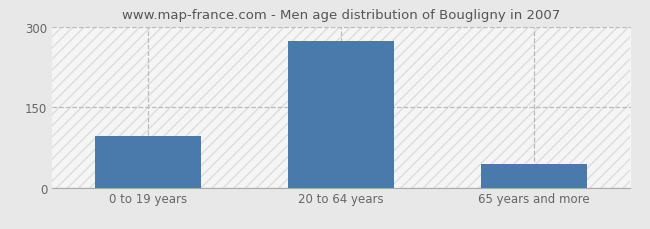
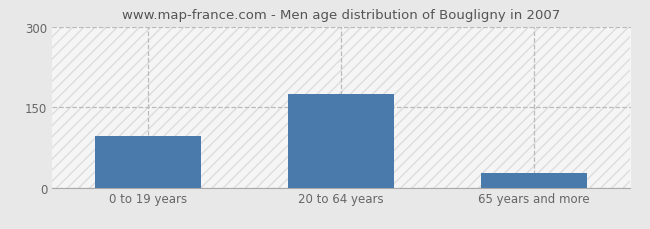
20 to 64 years: 274 -> 175
65 years and more: 44 -> 28
